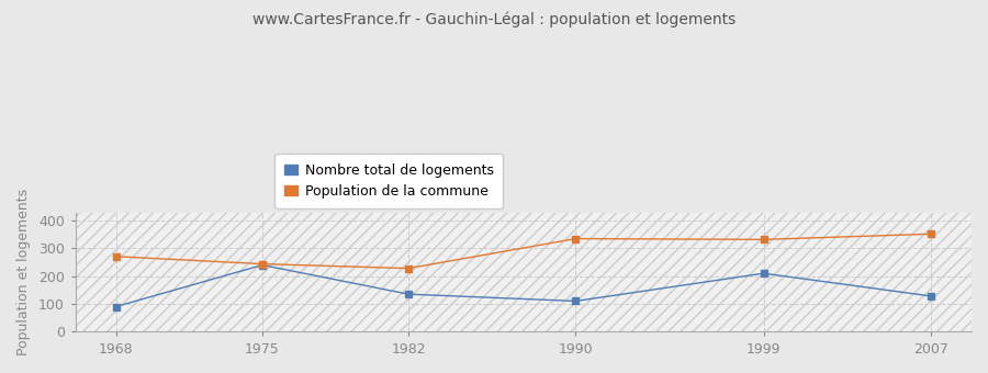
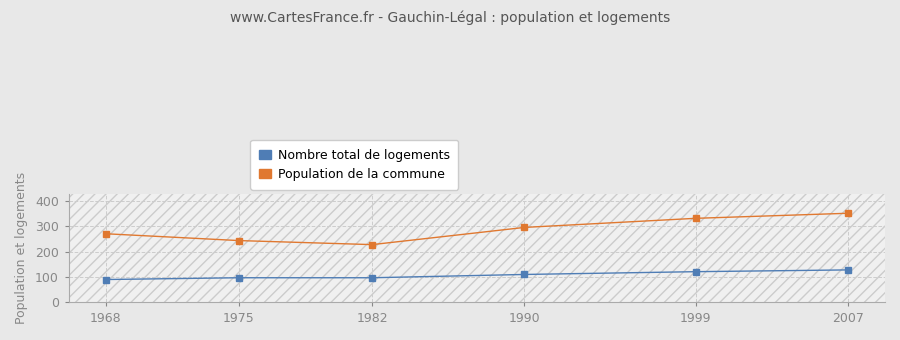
Nombre total de logements/1975: 240 -> 97
Nombre total de logements/1982: 135 -> 97
Population de la commune/1990: 335 -> 296
Nombre total de logements/1999: 210 -> 121
